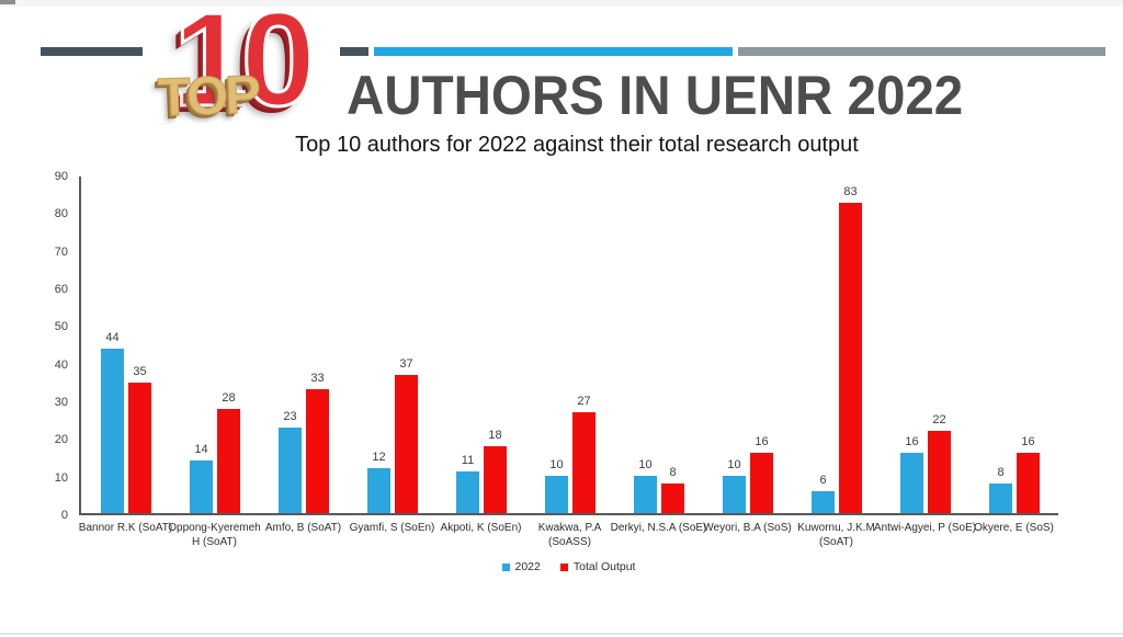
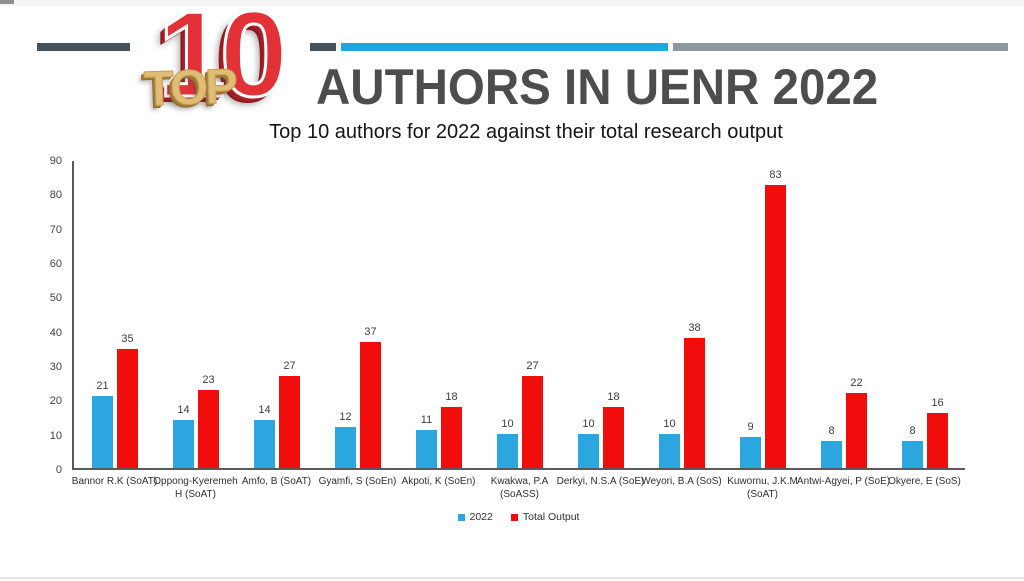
2022/Bannor R.K (SoAT): 44 -> 21
Total Output/Oppong-Kyeremeh H (SoAT): 28 -> 23
2022/Amfo, B (SoAT): 23 -> 14
Total Output/Amfo, B (SoAT): 33 -> 27
Total Output/Derkyi, N.S.A (SoE): 8 -> 18
Total Output/Weyori, B.A (SoS): 16 -> 38
2022/Kuwornu, J.K.M (SoAT): 6 -> 9
2022/Antwi-Agyei, P (SoE): 16 -> 8
